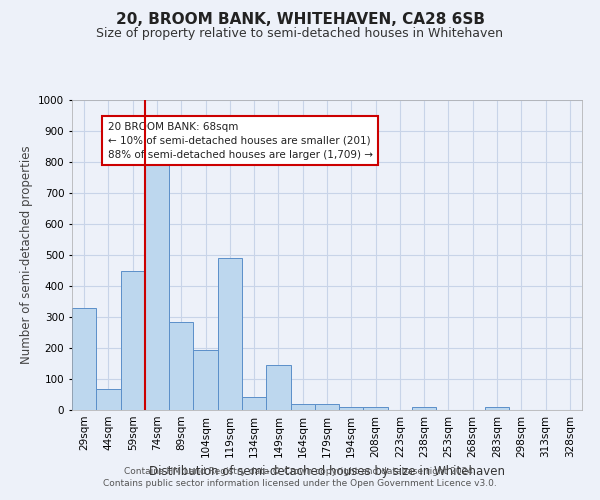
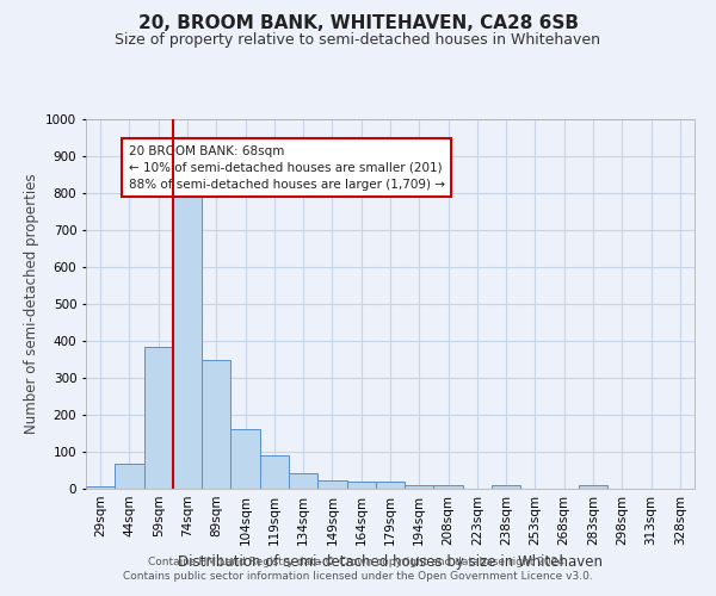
29sqm: 330 -> 8
59sqm: 450 -> 383
89sqm: 285 -> 350
104sqm: 195 -> 160
119sqm: 490 -> 90
149sqm: 145 -> 23
